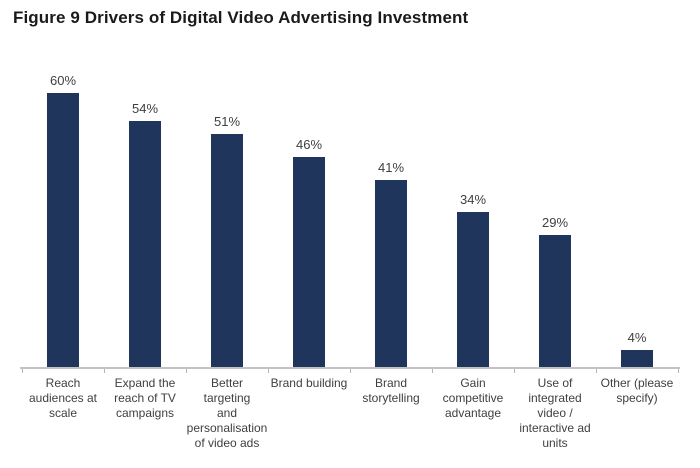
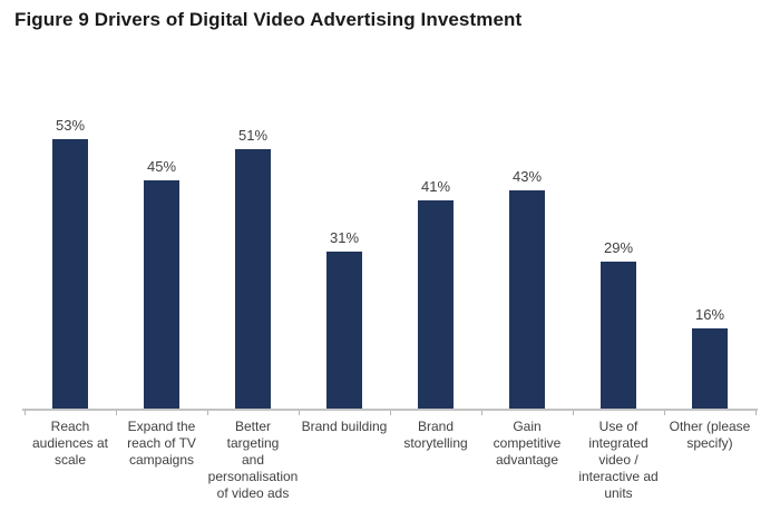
Reach audiences at scale: 60% -> 53%
Expand the reach of TV campaigns: 54% -> 45%
Brand building: 46% -> 31%
Gain competitive advantage: 34% -> 43%
Other (please specify): 4% -> 16%
